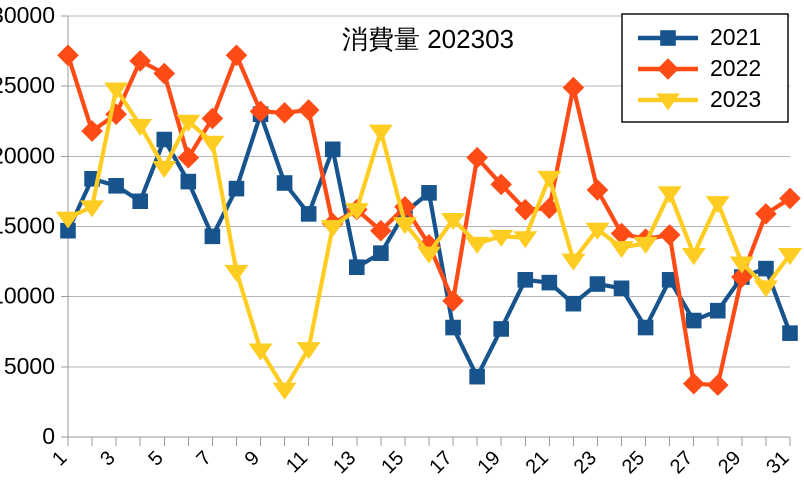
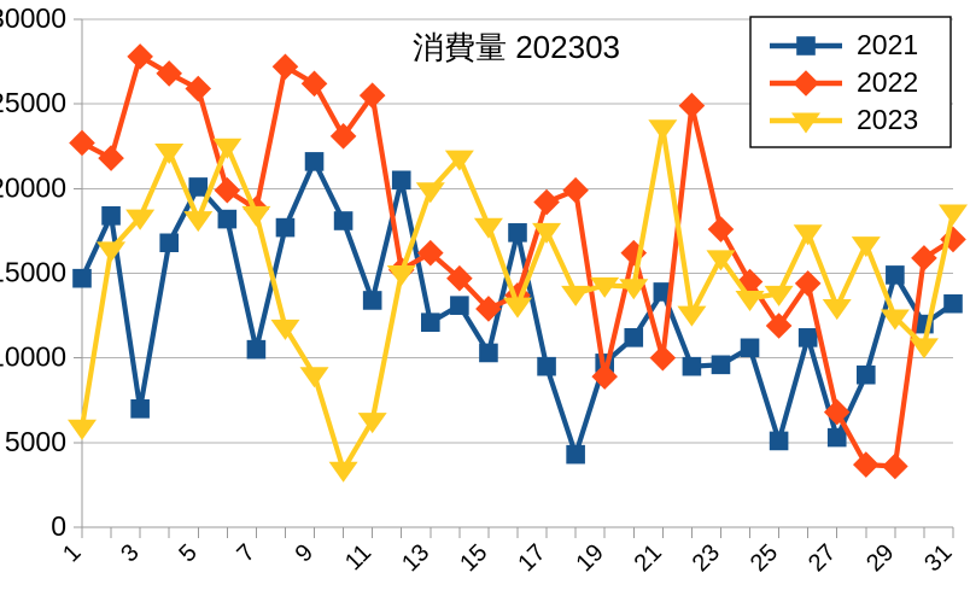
2022/1: 27200 -> 22700
2023/1: 15600 -> 5900
2021/3: 17900 -> 7000
2022/3: 23000 -> 27800
2023/3: 24800 -> 18300
2021/5: 21200 -> 20100
2023/5: 19200 -> 18200
2021/7: 14300 -> 10500
2022/7: 22700 -> 18800
2023/7: 21000 -> 18500
2021/9: 23000 -> 21600
2022/9: 23200 -> 26200
2023/9: 6200 -> 9000
2021/11: 15900 -> 13400
2022/11: 23300 -> 25500
2023/13: 16200 -> 19900
2021/15: 16000 -> 10300
2022/15: 16400 -> 12900
2023/15: 15200 -> 17800
2021/17: 7800 -> 9500
2022/17: 9700 -> 19200
2023/17: 15500 -> 17500
2021/19: 7700 -> 9700
2022/19: 18000 -> 8900
2021/21: 11000 -> 13900
2022/21: 16300 -> 10000
2023/21: 18500 -> 23600
2021/23: 10900 -> 9600
2023/23: 14800 -> 15900
2021/25: 7800 -> 5100
2022/25: 14100 -> 11900
2021/27: 8300 -> 5300
2022/27: 3800 -> 6800
2021/29: 11400 -> 14900
2022/29: 11400 -> 3600
2021/31: 7400 -> 13200
2023/31: 13000 -> 18600
